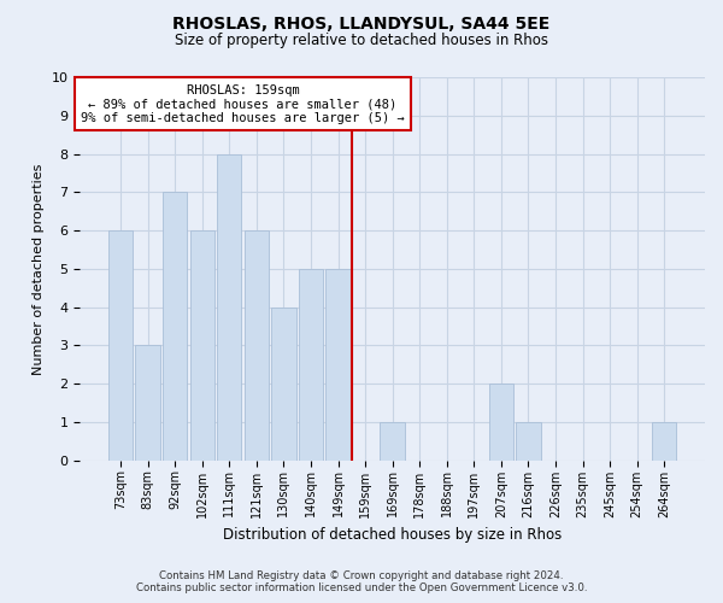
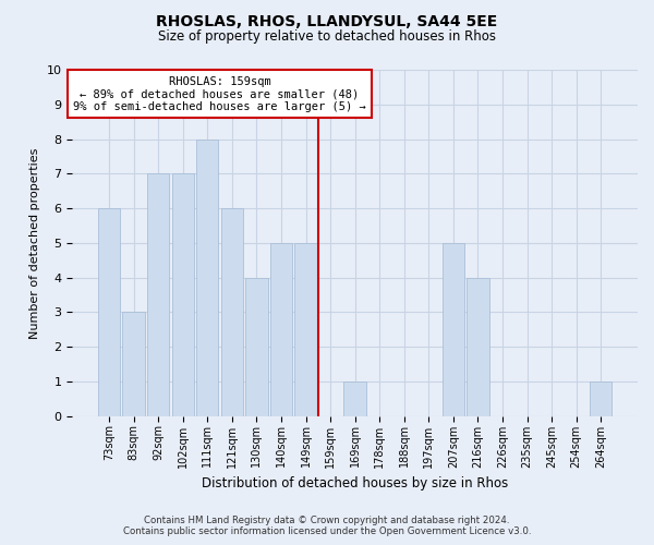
102sqm: 6 -> 7
207sqm: 2 -> 5
216sqm: 1 -> 4
